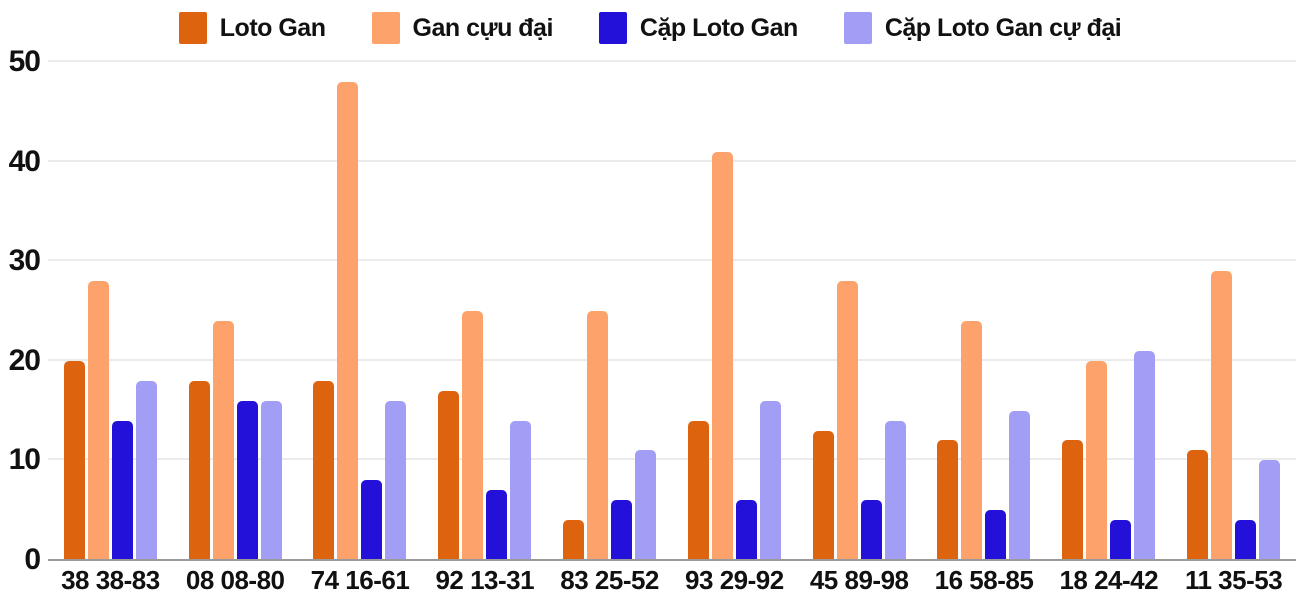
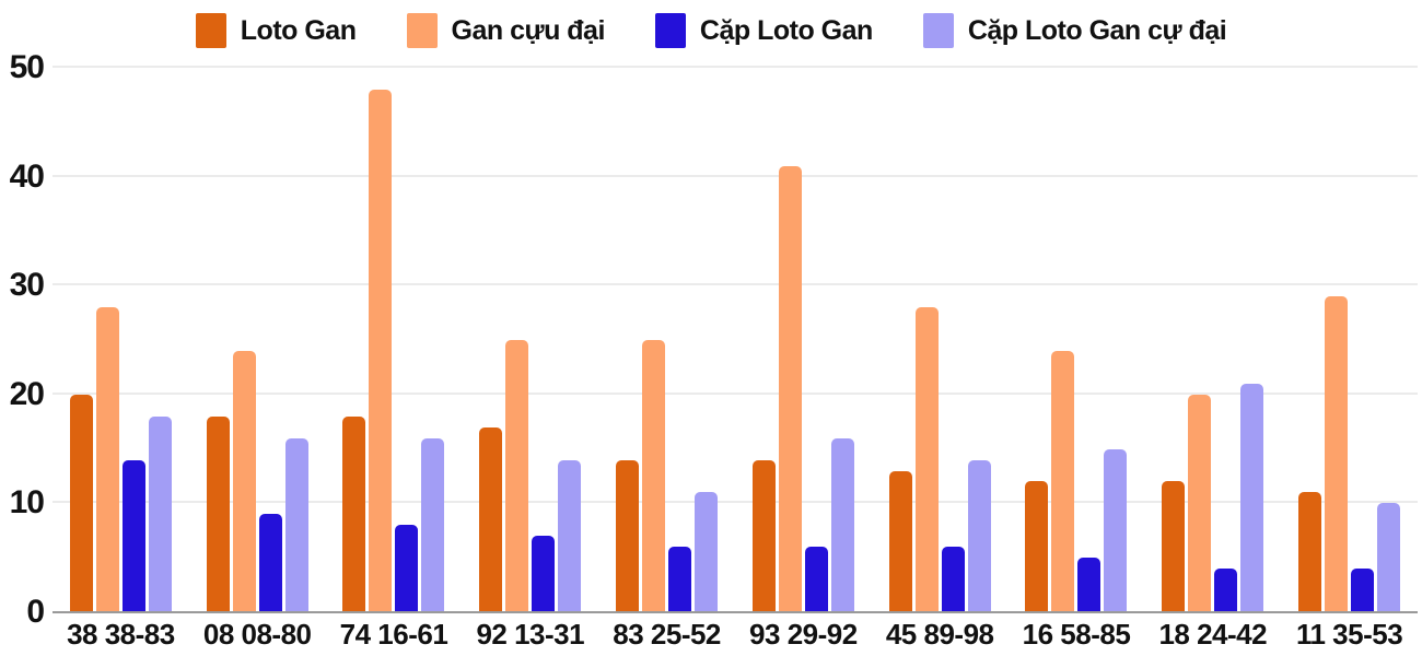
Cặp Loto Gan/08 08-80: 16 -> 9
Loto Gan/83 25-52: 4 -> 14
